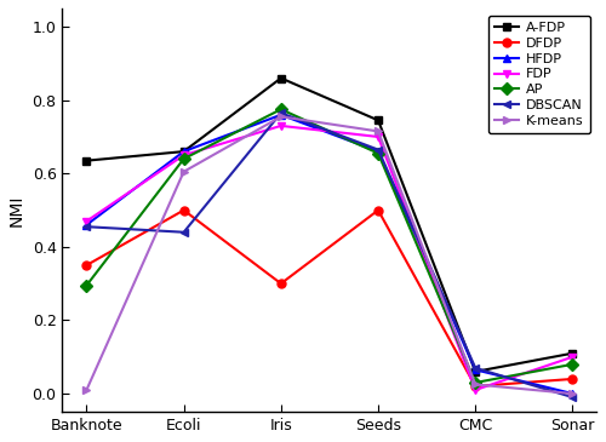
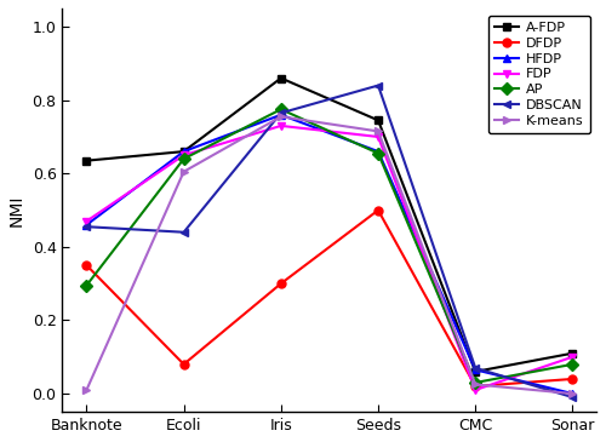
DFDP/Ecoli: 0.50 -> 0.08
DBSCAN/Seeds: 0.665 -> 0.840
